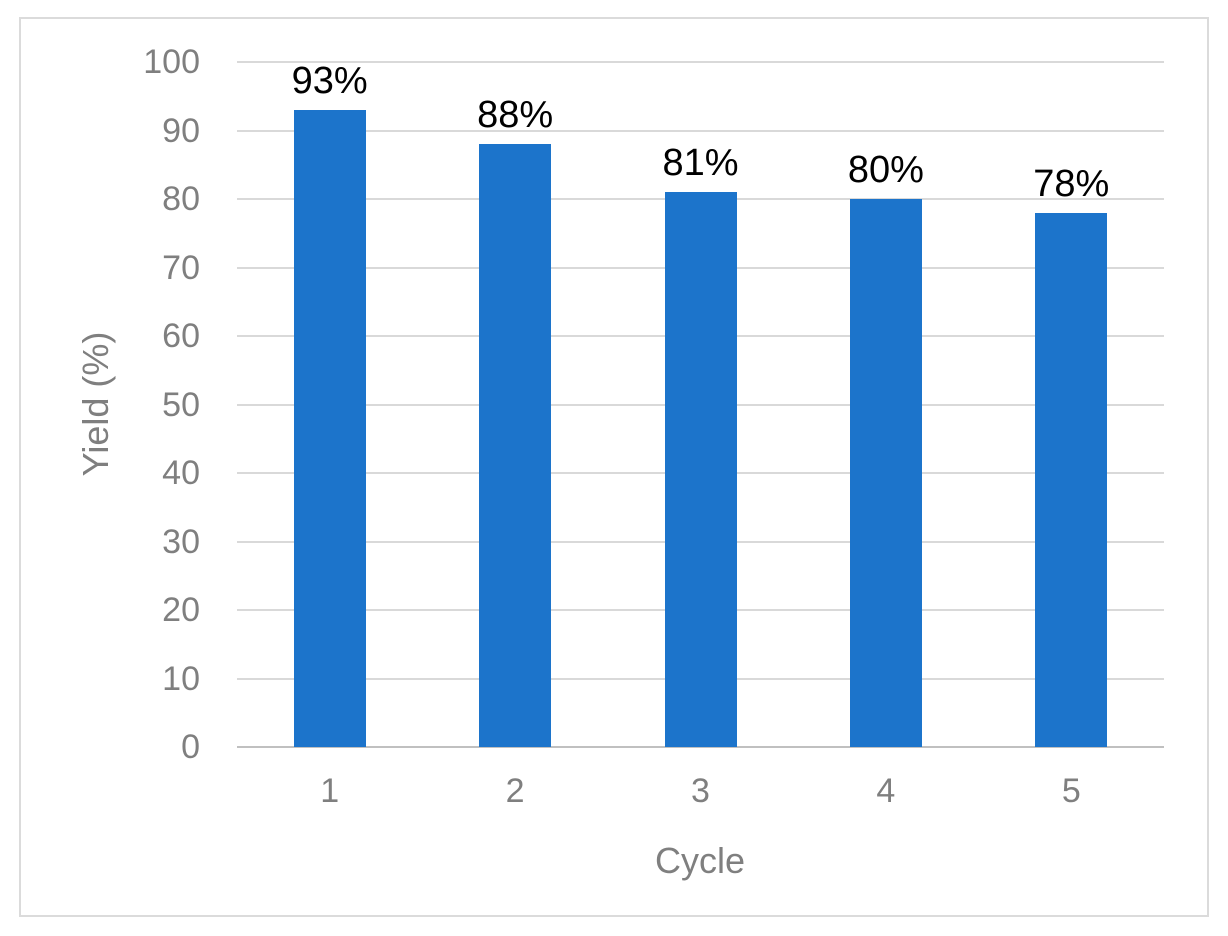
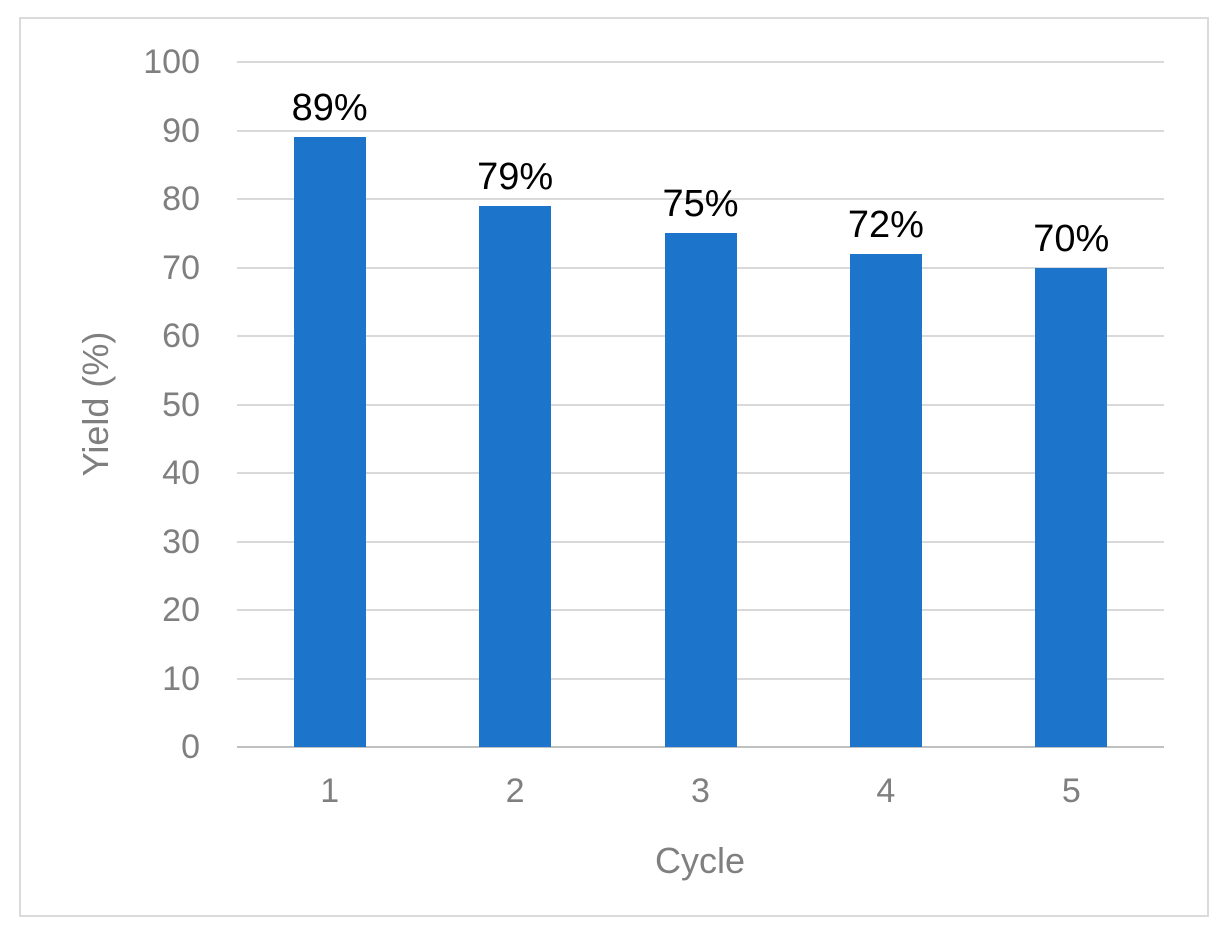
1: 93% -> 89%
2: 88% -> 79%
3: 81% -> 75%
4: 80% -> 72%
5: 78% -> 70%
